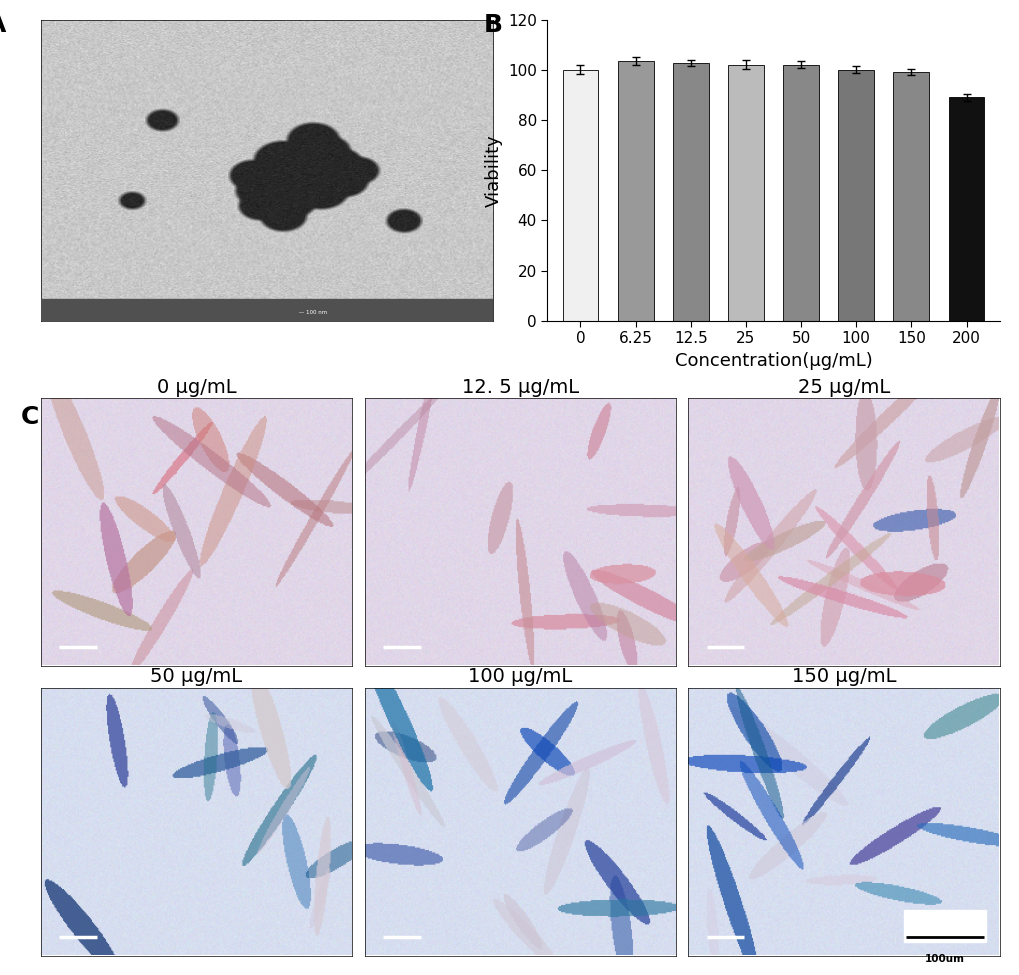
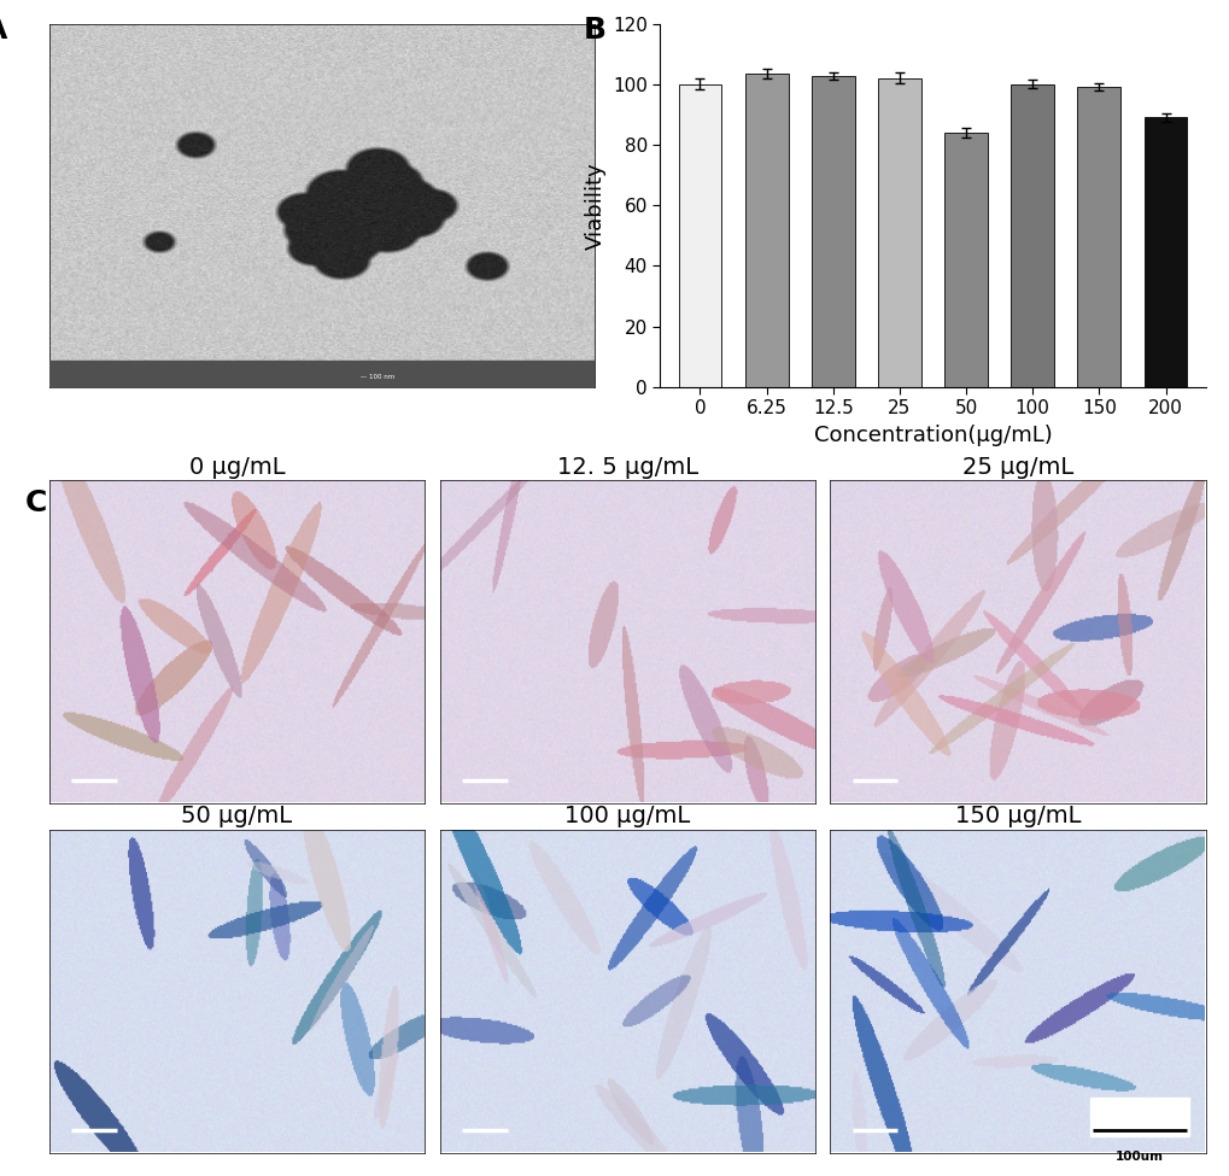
50: 102.0 -> 84.0
